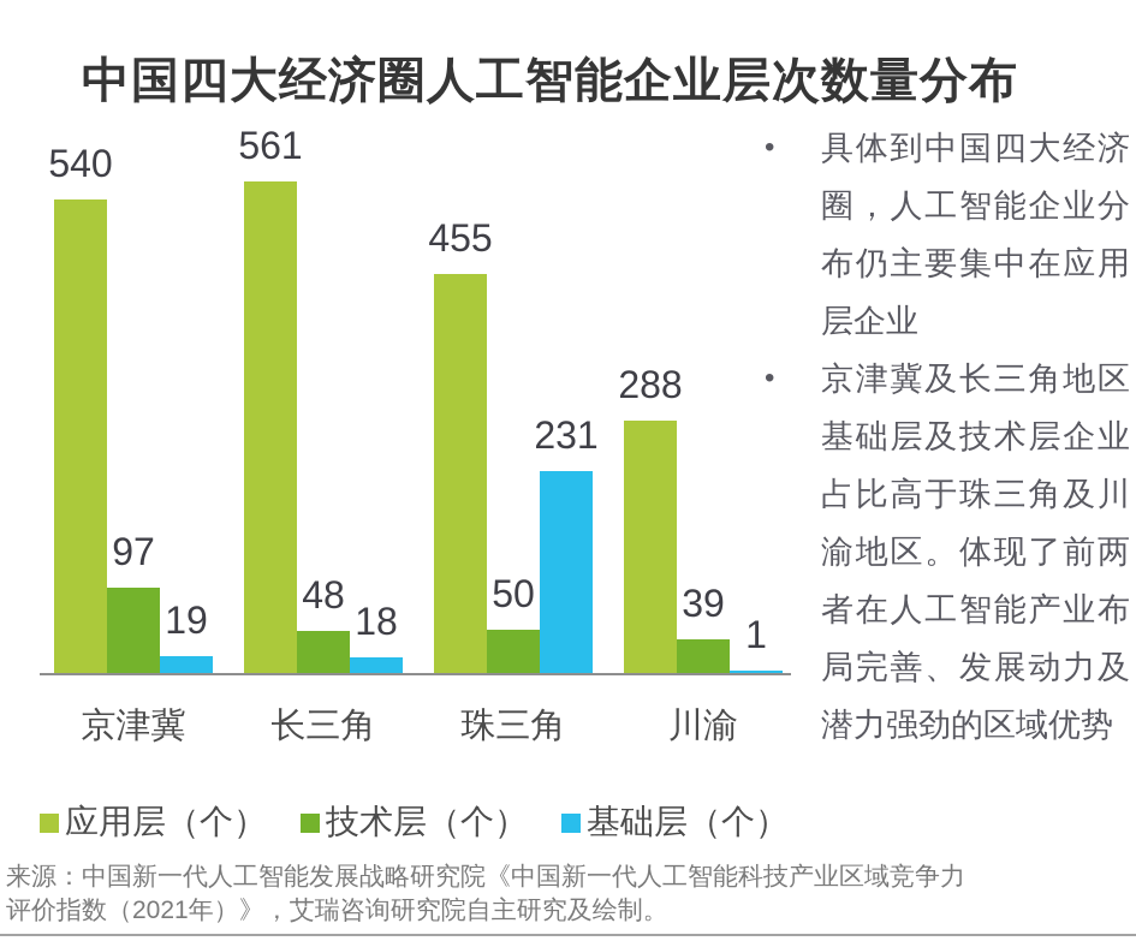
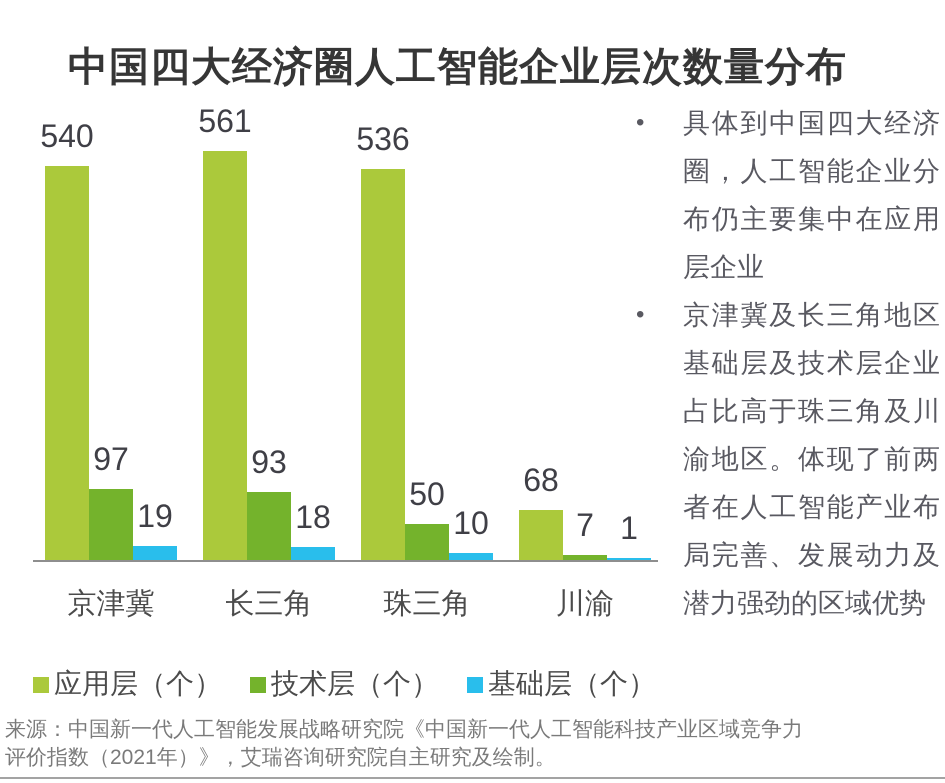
技术层（个）/长三角: 48 -> 93
应用层（个）/珠三角: 455 -> 536
基础层（个）/珠三角: 231 -> 10
应用层（个）/川渝: 288 -> 68
技术层（个）/川渝: 39 -> 7
